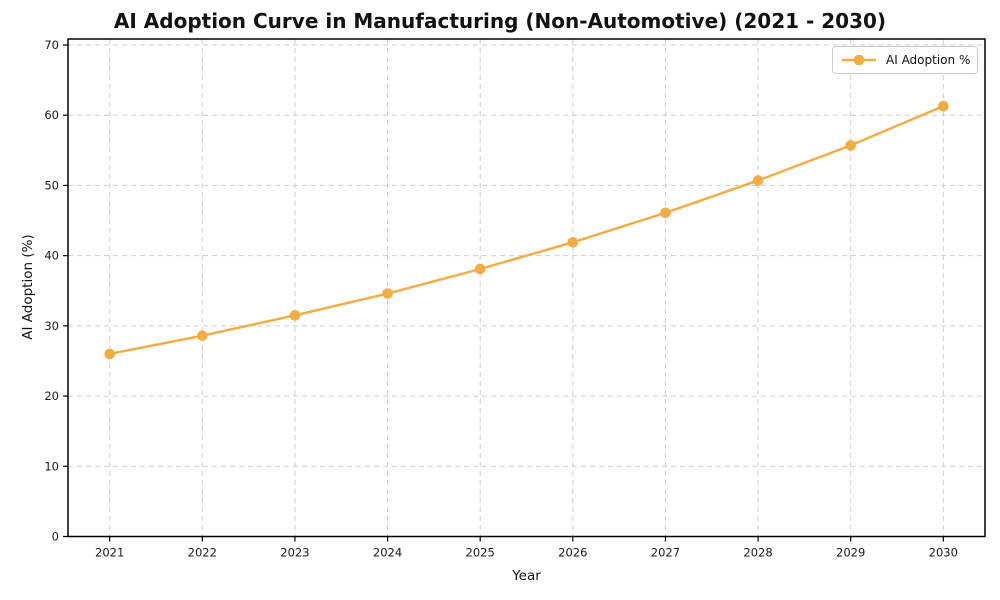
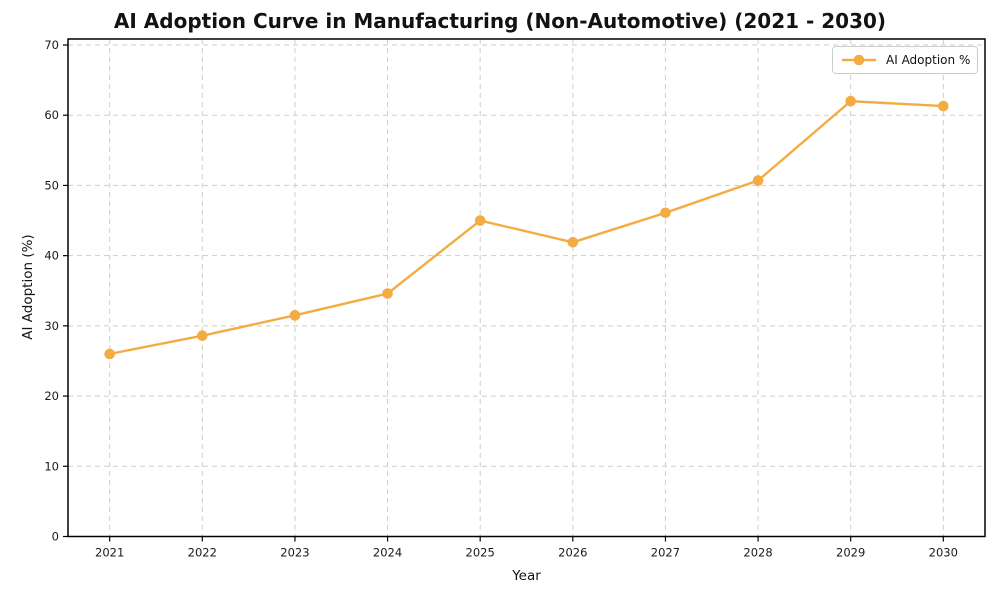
2025: 38 -> 45
2029: 56 -> 62
